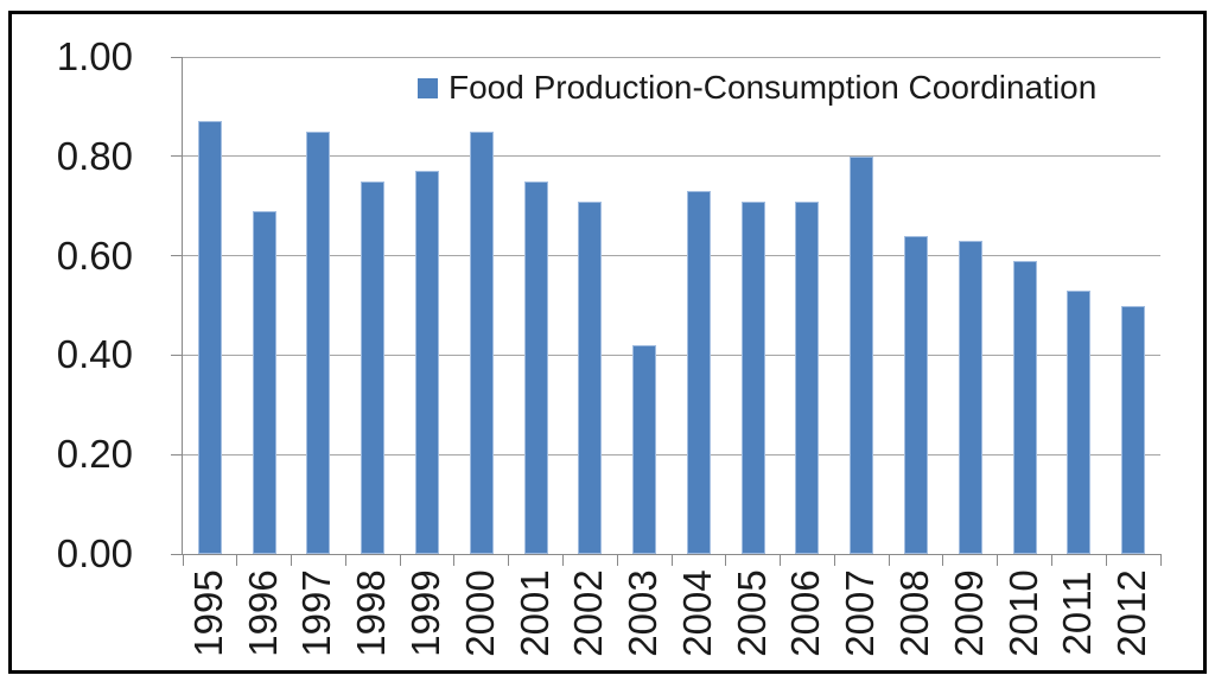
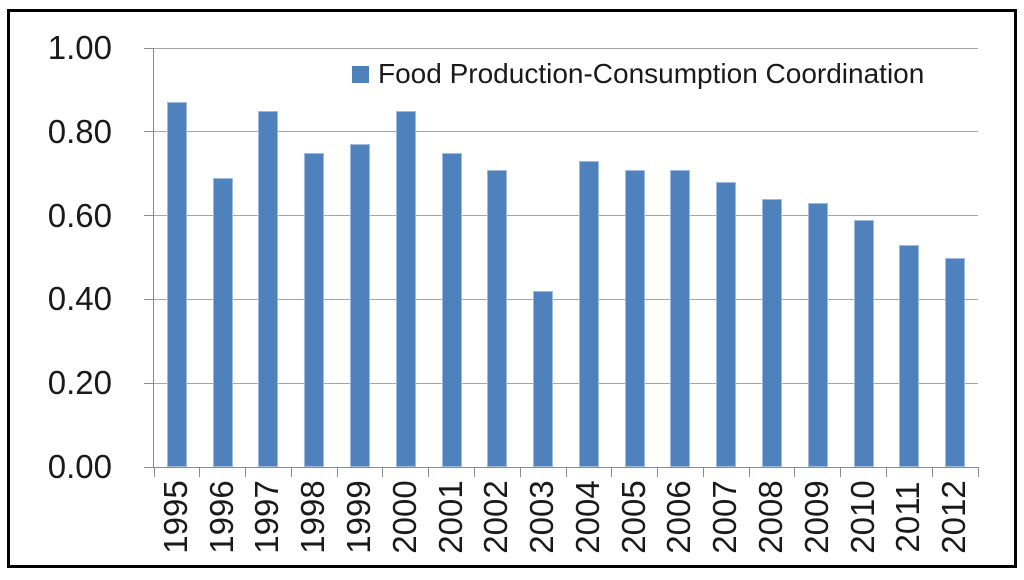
2007: 0.80 -> 0.68
